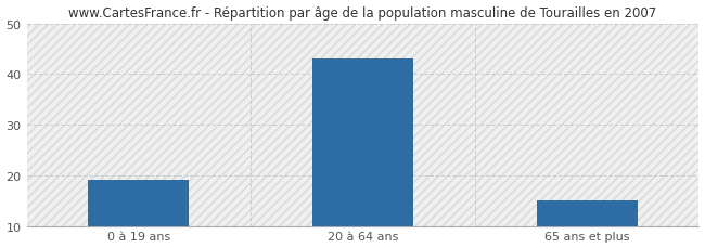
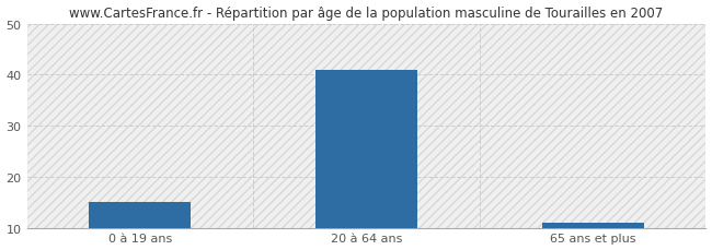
0 à 19 ans: 19 -> 15
20 à 64 ans: 43 -> 41
65 ans et plus: 15 -> 11
